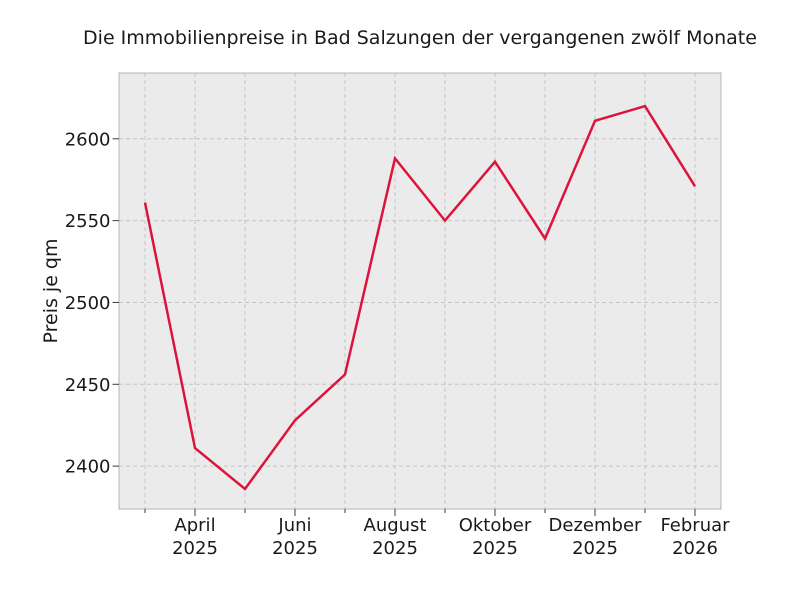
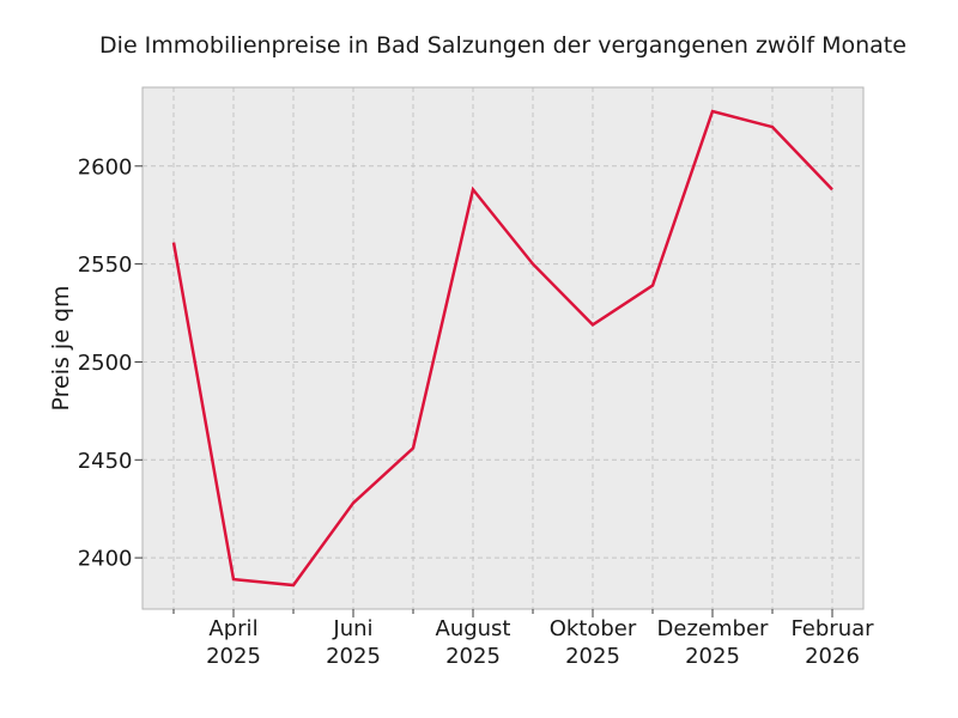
April 2025: 2411 -> 2389
Oktober 2025: 2586 -> 2519
Dezember 2025: 2611 -> 2628
Februar 2026: 2571 -> 2588
